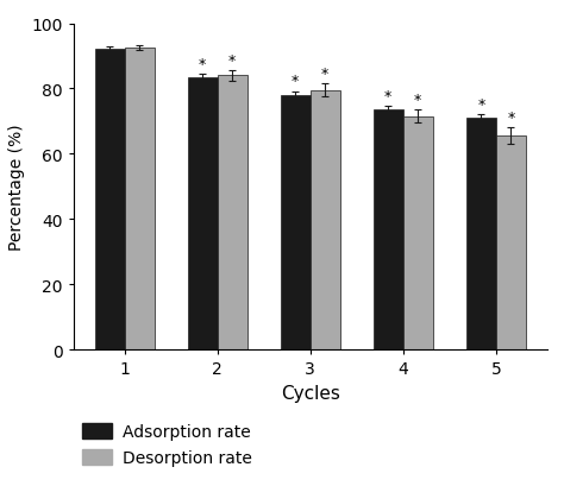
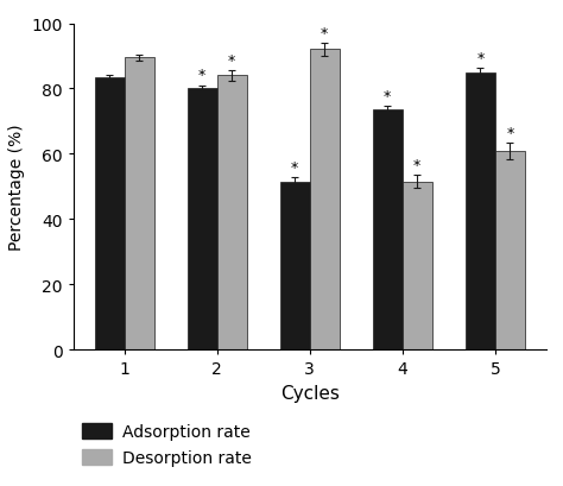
Adsorption rate/1: 92.0 -> 83.5
Desorption rate/1: 92.5 -> 89.5
Adsorption rate/2: 83.5 -> 80.0
Adsorption rate/3: 78.0 -> 51.5
Desorption rate/3: 79.5 -> 92.0
Desorption rate/4: 71.5 -> 51.5
Adsorption rate/5: 71.0 -> 85.0
Desorption rate/5: 65.5 -> 61.0
